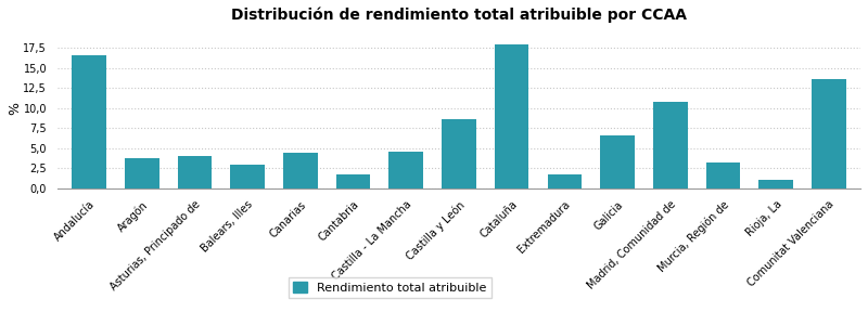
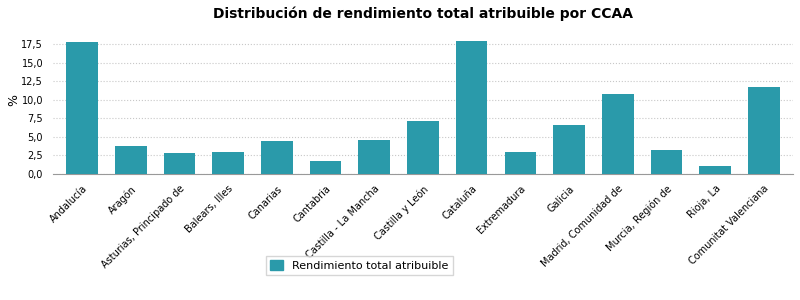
Andalucía: 16,6 -> 17,7
Asturias, Principado de: 4,0 -> 2,8
Castilla y León: 8,6 -> 7,2
Extremadura: 1,8 -> 3,0
Comunitat Valenciana: 13,6 -> 11,7
